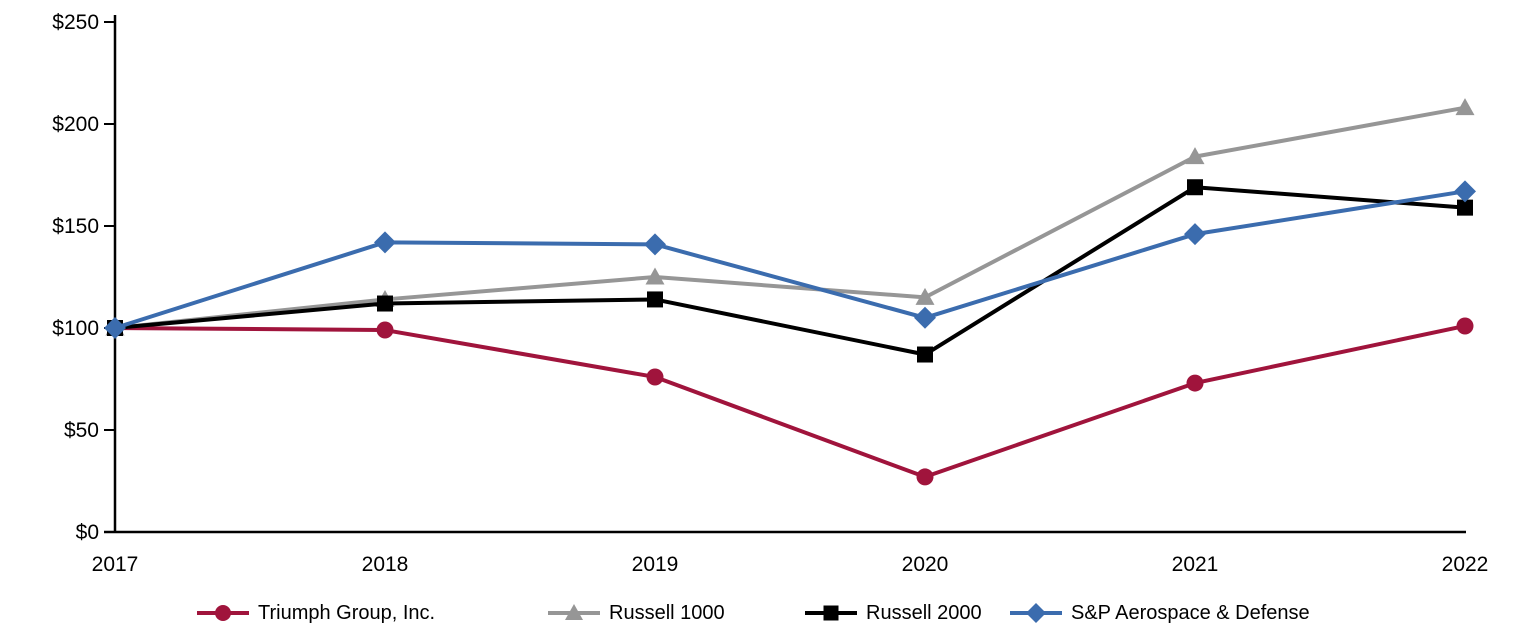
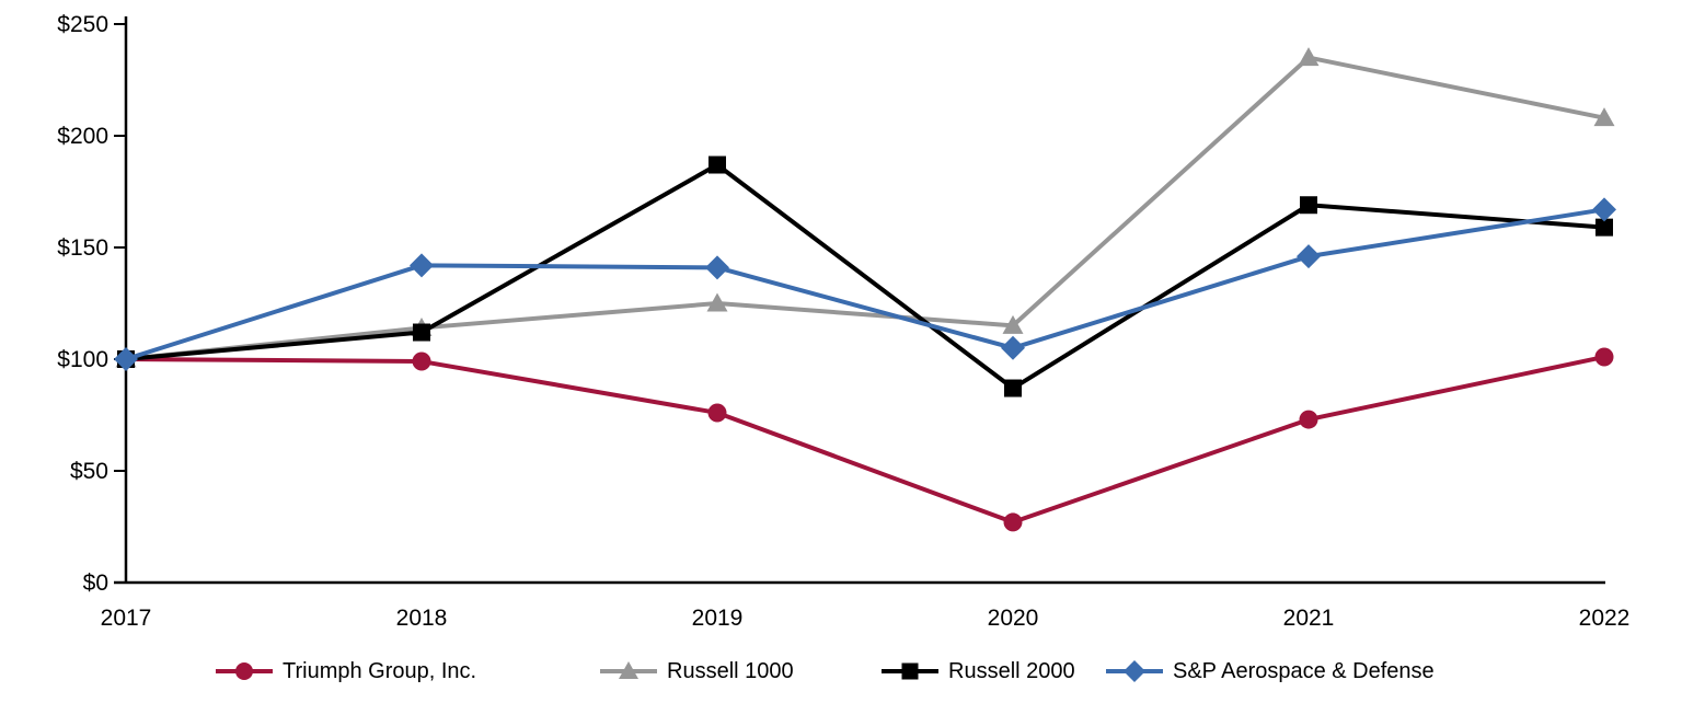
Russell 2000/2019: $114 -> $187
Russell 1000/2021: $184 -> $235
